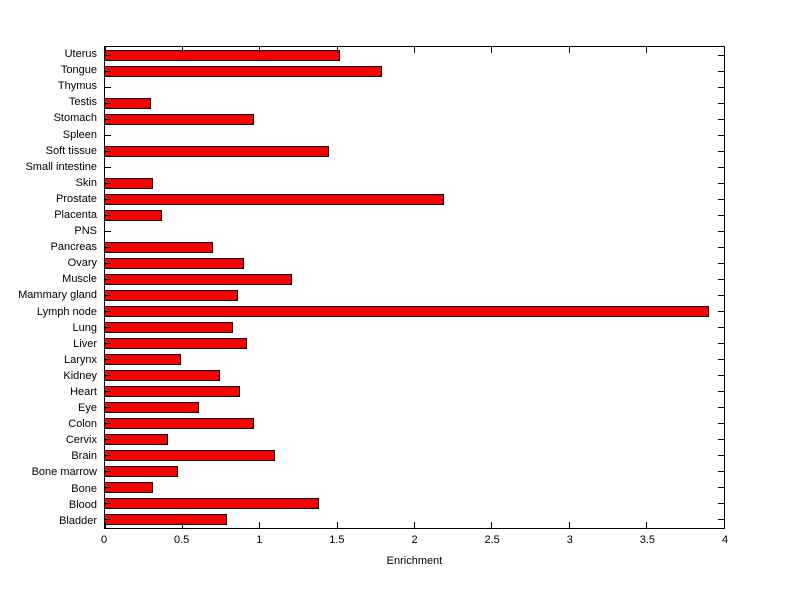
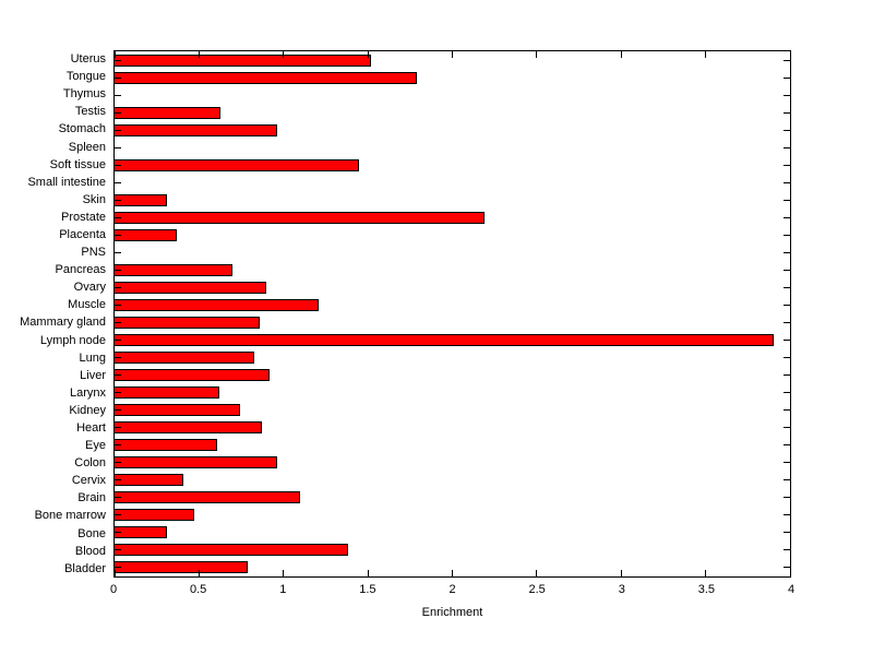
Testis: 0.30 -> 0.63
Larynx: 0.49 -> 0.62
